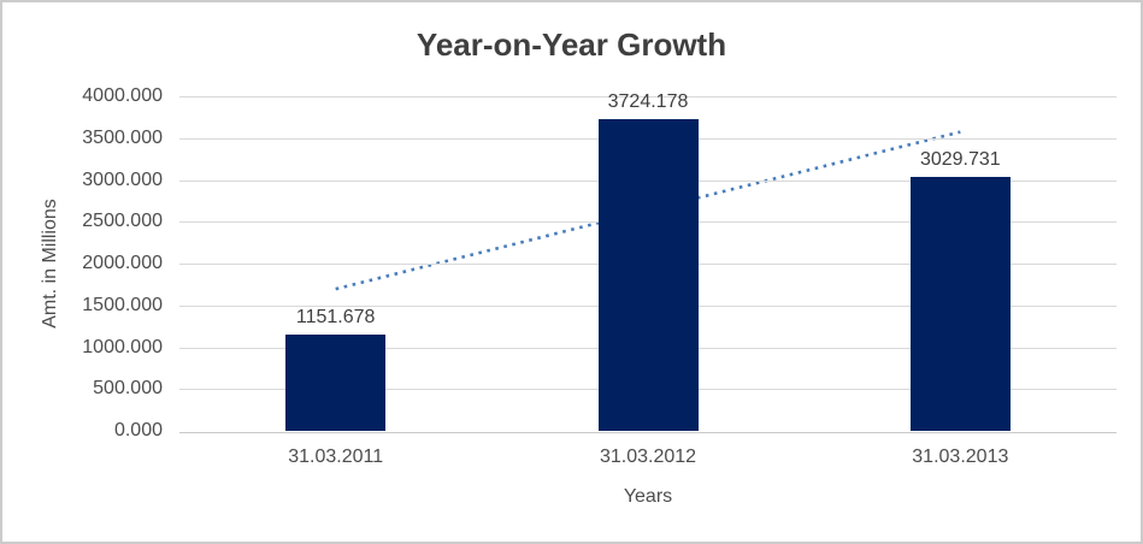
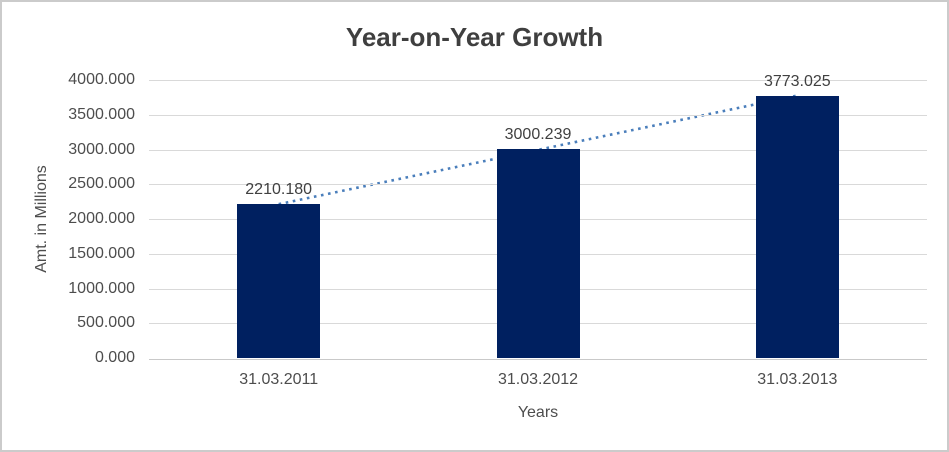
31.03.2011: 1151.678 -> 2210.180
31.03.2012: 3724.178 -> 3000.239
31.03.2013: 3029.731 -> 3773.025
